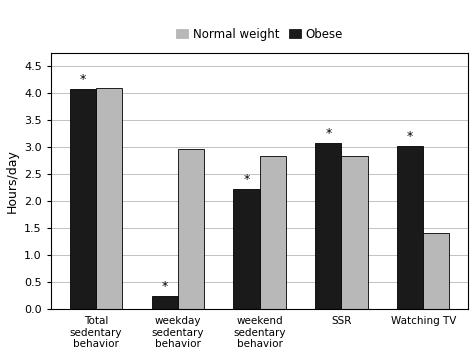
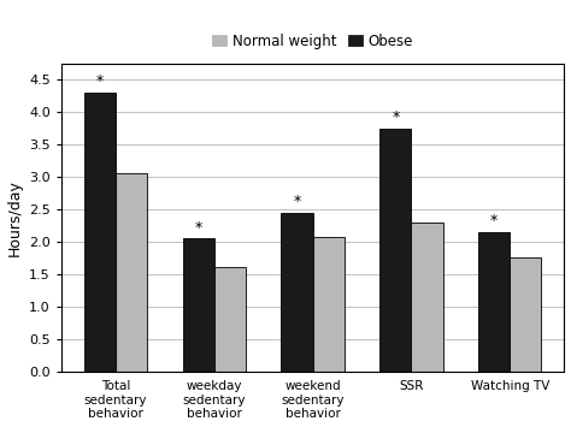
Obese/Total sedentary behavior: 4.08 -> 4.30
Normal weight/Total sedentary behavior: 4.10 -> 3.05
Obese/weekday sedentary behavior: 0.24 -> 2.05
Normal weight/weekday sedentary behavior: 2.96 -> 1.60
Obese/weekend sedentary behavior: 2.22 -> 2.45
Normal weight/weekend sedentary behavior: 2.84 -> 2.08
Obese/SSR: 3.08 -> 3.75
Normal weight/SSR: 2.84 -> 2.30
Obese/Watching TV: 3.02 -> 2.15
Normal weight/Watching TV: 1.40 -> 1.75
